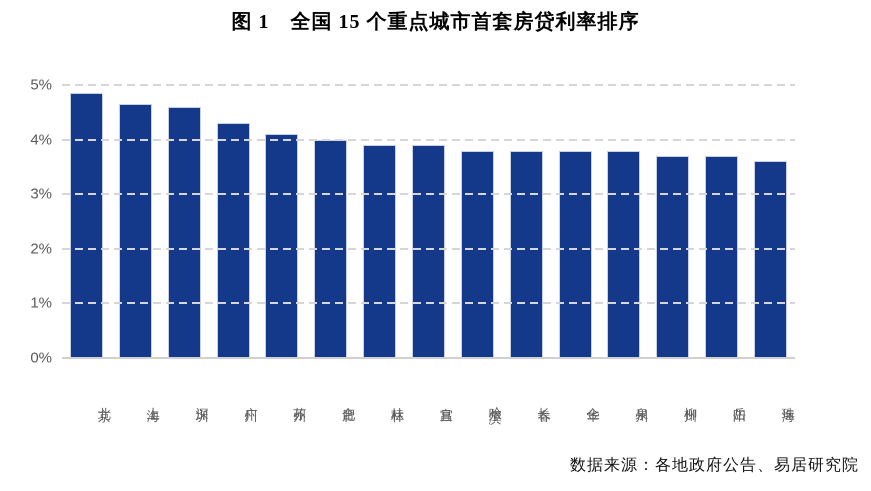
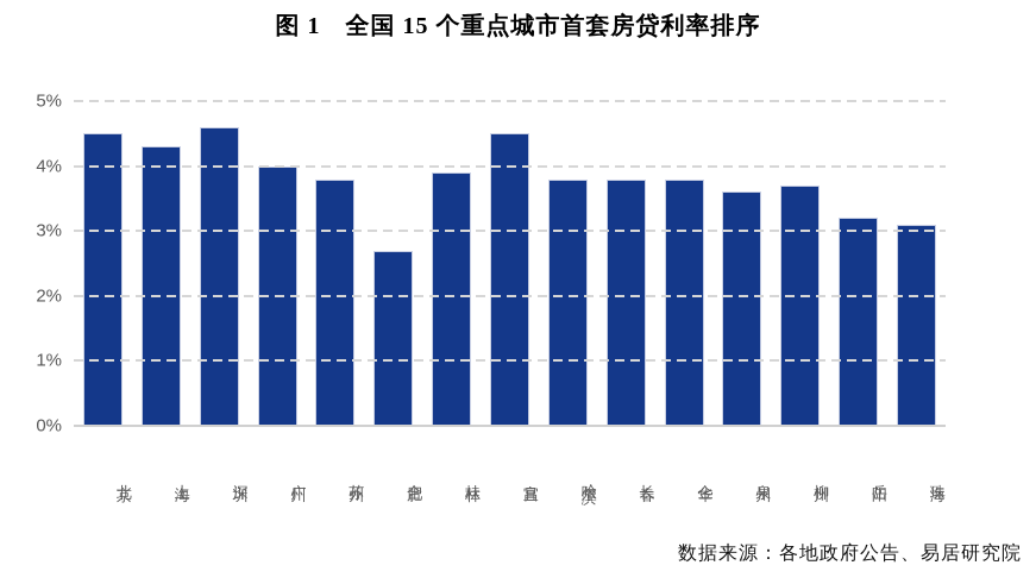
北京: 4.8% -> 4.5%
上海: 4.7% -> 4.3%
广州: 4.3% -> 4.0%
苏州: 4.1% -> 3.8%
合肥: 4.0% -> 2.7%
宜昌: 3.9% -> 4.5%
泉州: 3.8% -> 3.6%
岳阳: 3.7% -> 3.2%
珠海: 3.6% -> 3.1%
